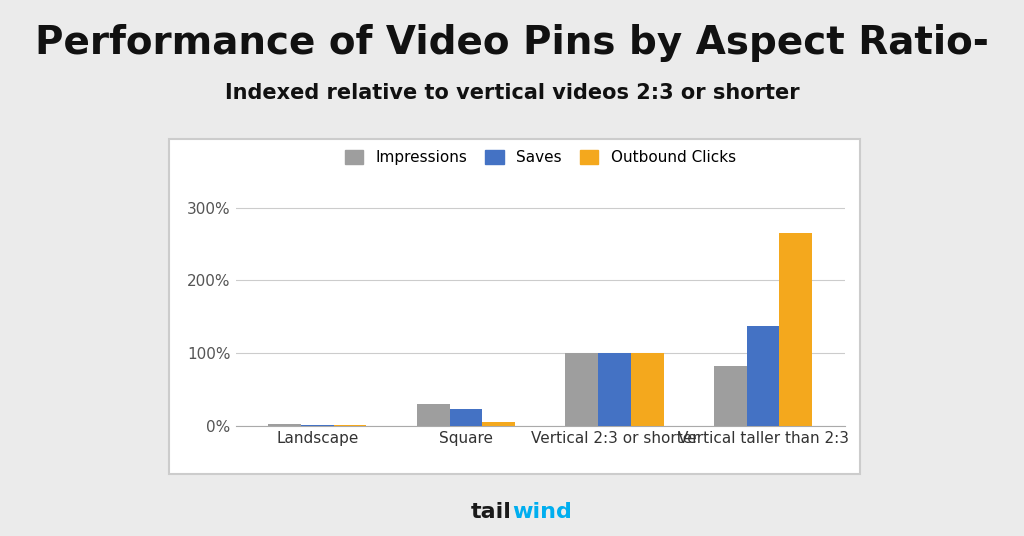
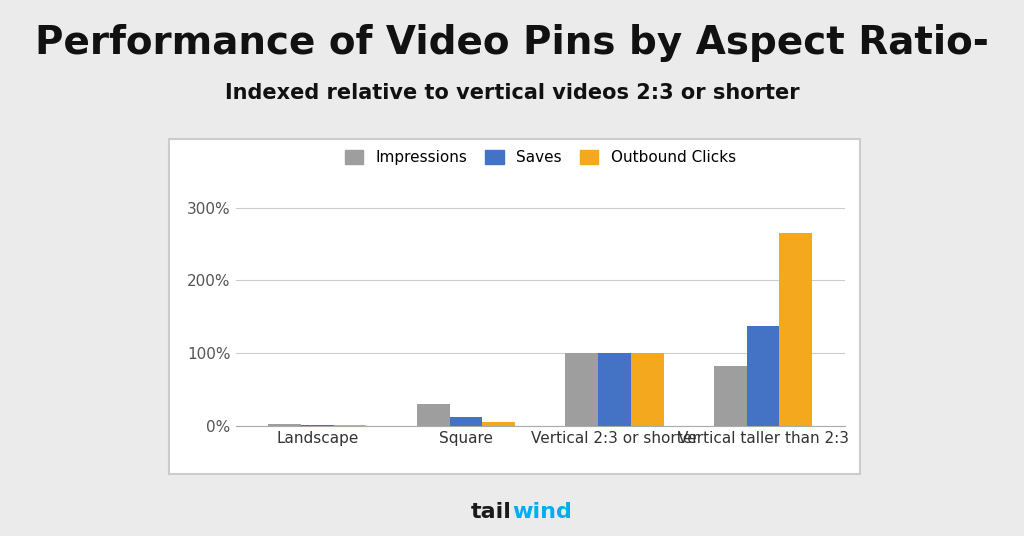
Saves/Square: 24% -> 12%
